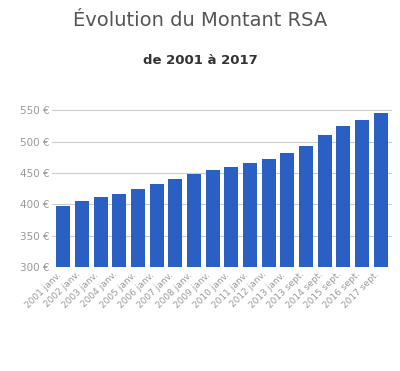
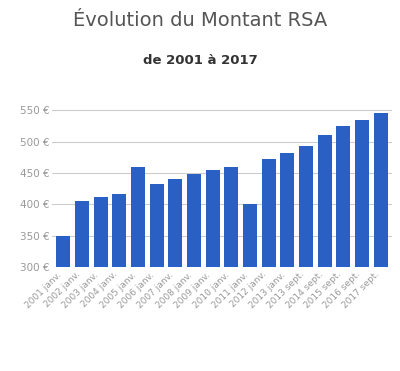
2001 janv.: 398 € -> 350 €
2005 janv.: 425 € -> 460 €
2011 janv.: 466 € -> 400 €
